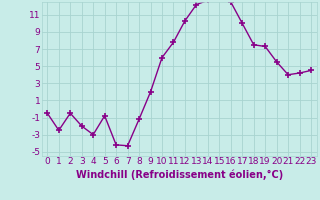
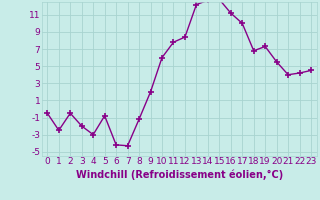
12: 10.3 -> 8.4
16: 12.5 -> 11.2
18: 7.5 -> 6.8
